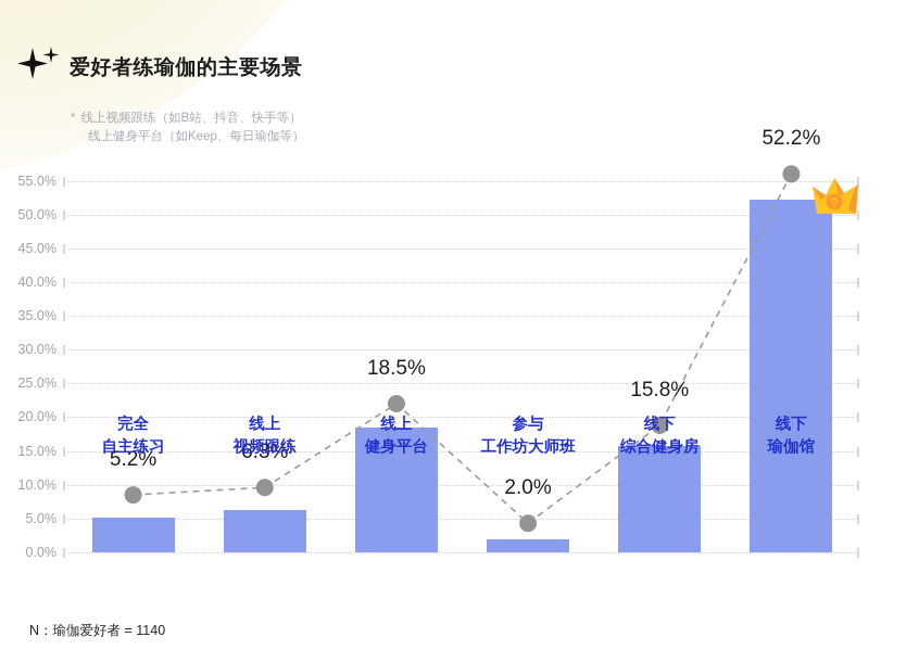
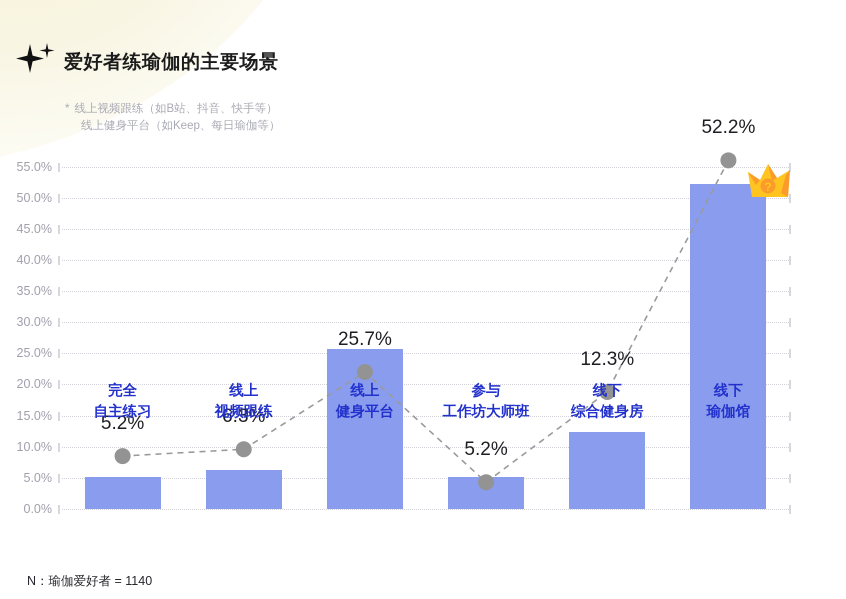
线上 健身平台: 18.5% -> 25.7%
参与 工作坊大师班: 2.0% -> 5.2%
线下 综合健身房: 15.8% -> 12.3%
